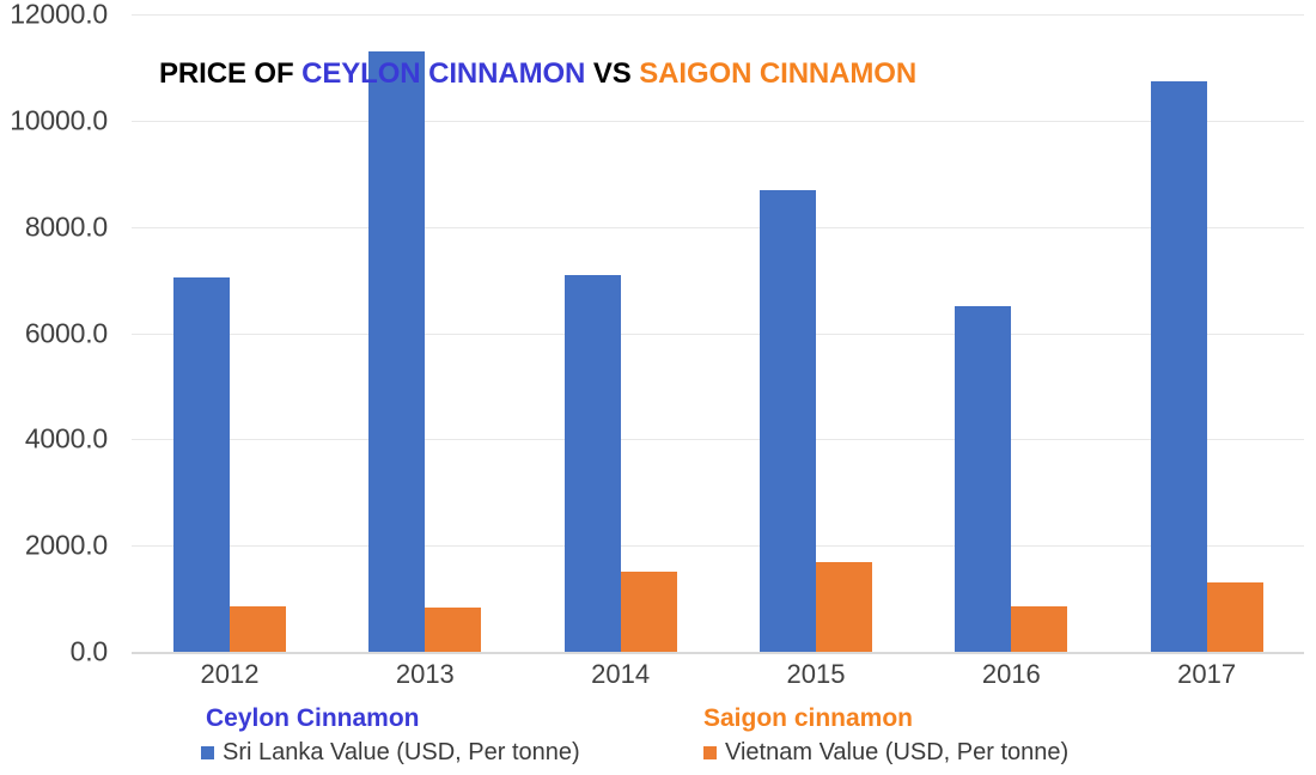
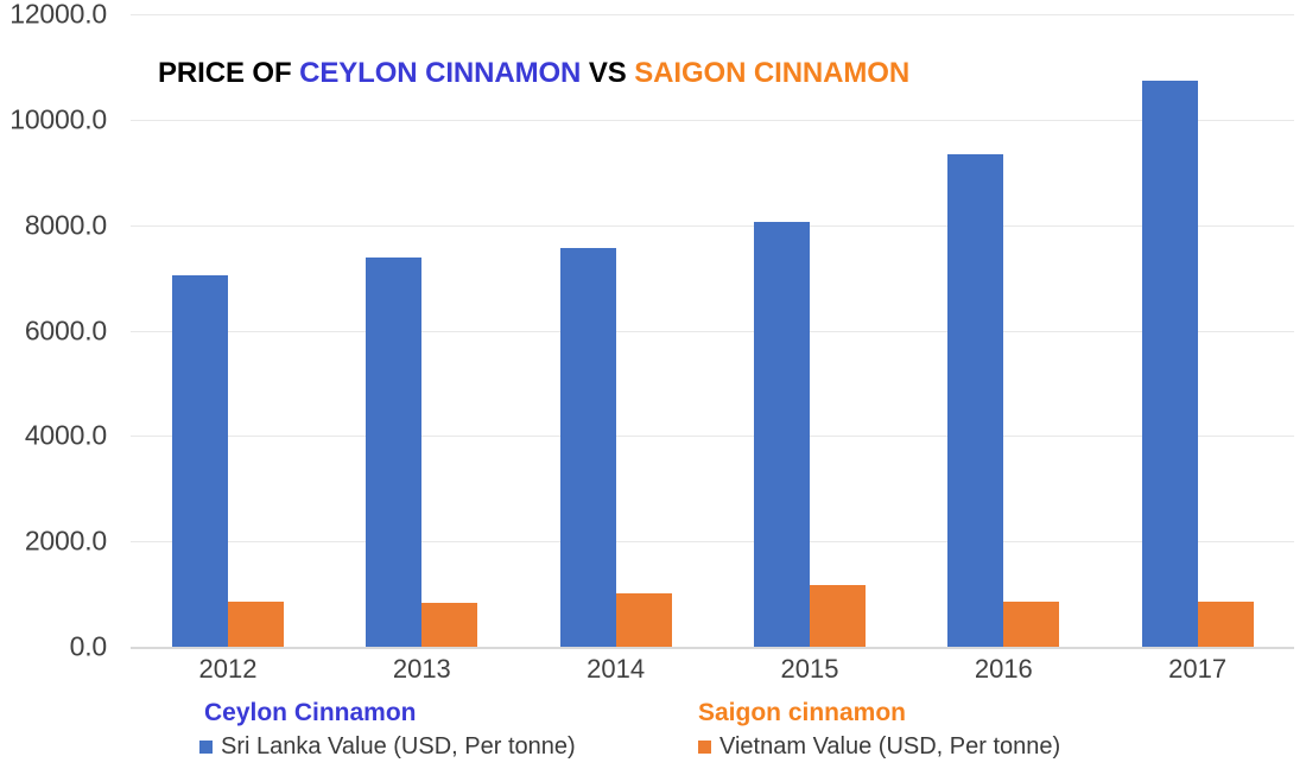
Sri Lanka Value (USD, Per tonne)/2013: 11300 -> 7400
Sri Lanka Value (USD, Per tonne)/2014: 7100 -> 7600
Vietnam Value (USD, Per tonne)/2014: 1500 -> 1000
Sri Lanka Value (USD, Per tonne)/2015: 8700 -> 8000
Vietnam Value (USD, Per tonne)/2015: 1700 -> 1200
Sri Lanka Value (USD, Per tonne)/2016: 6500 -> 9400
Vietnam Value (USD, Per tonne)/2017: 1300 -> 800
